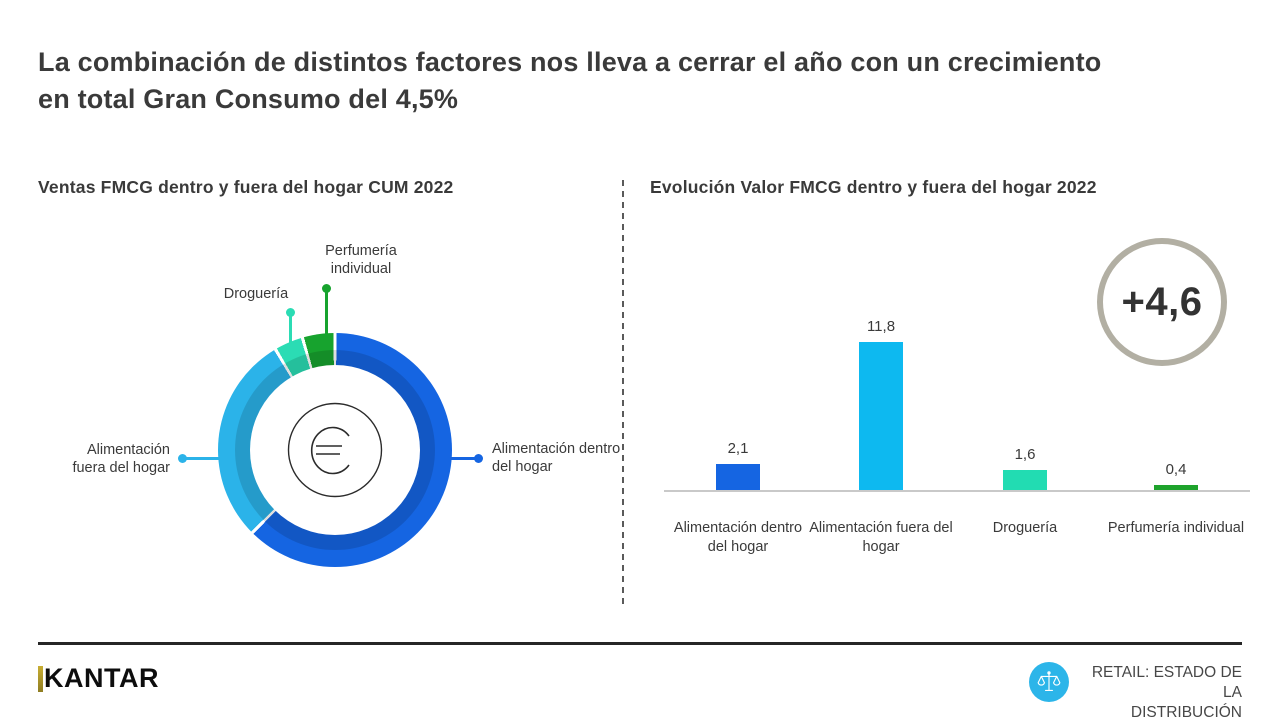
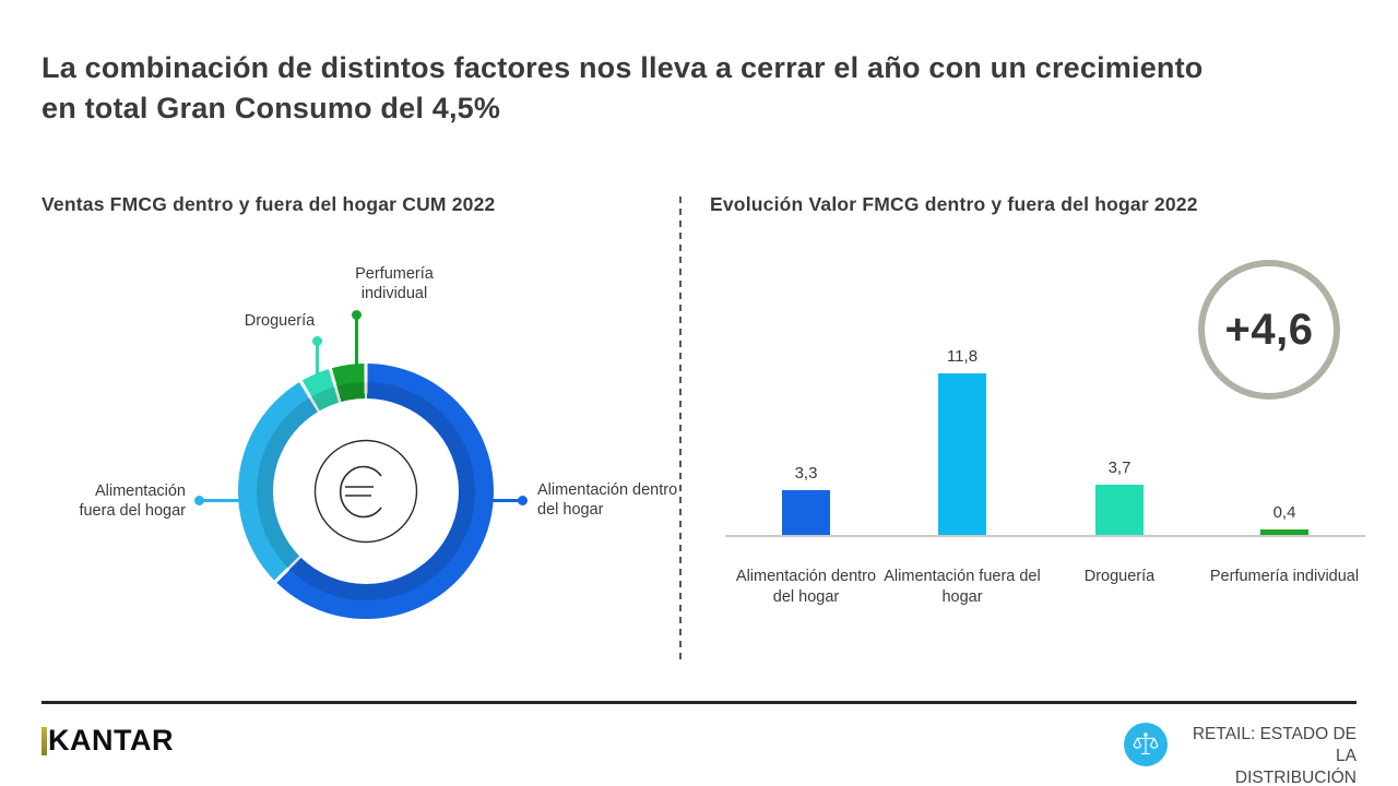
Evolución Valor FMCG dentro y fuera del hogar 2022/Alimentación dentro del hogar: 2,1 -> 3,3
Evolución Valor FMCG dentro y fuera del hogar 2022/Droguería: 1,6 -> 3,7
